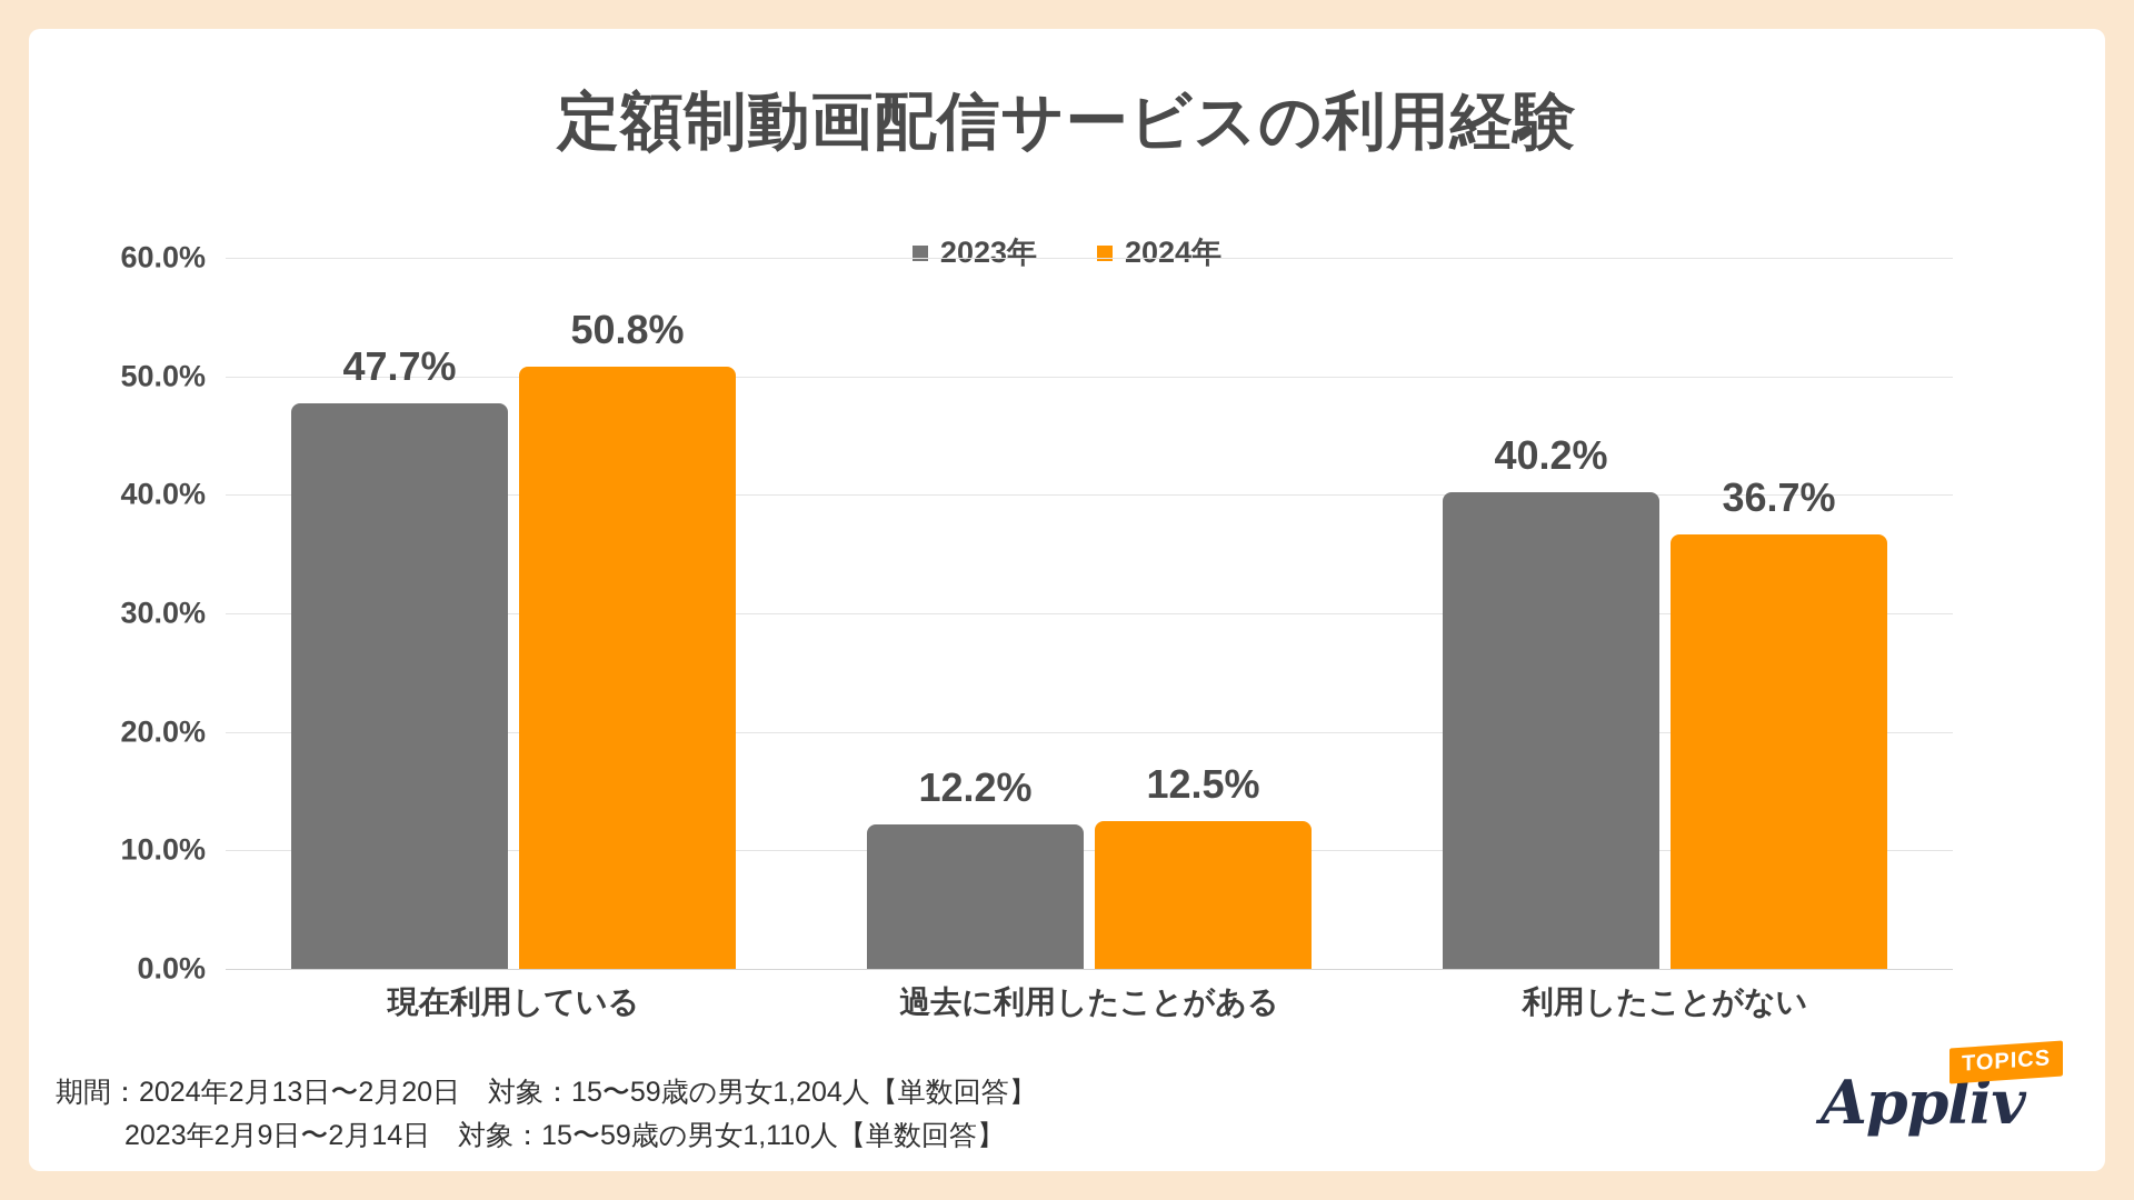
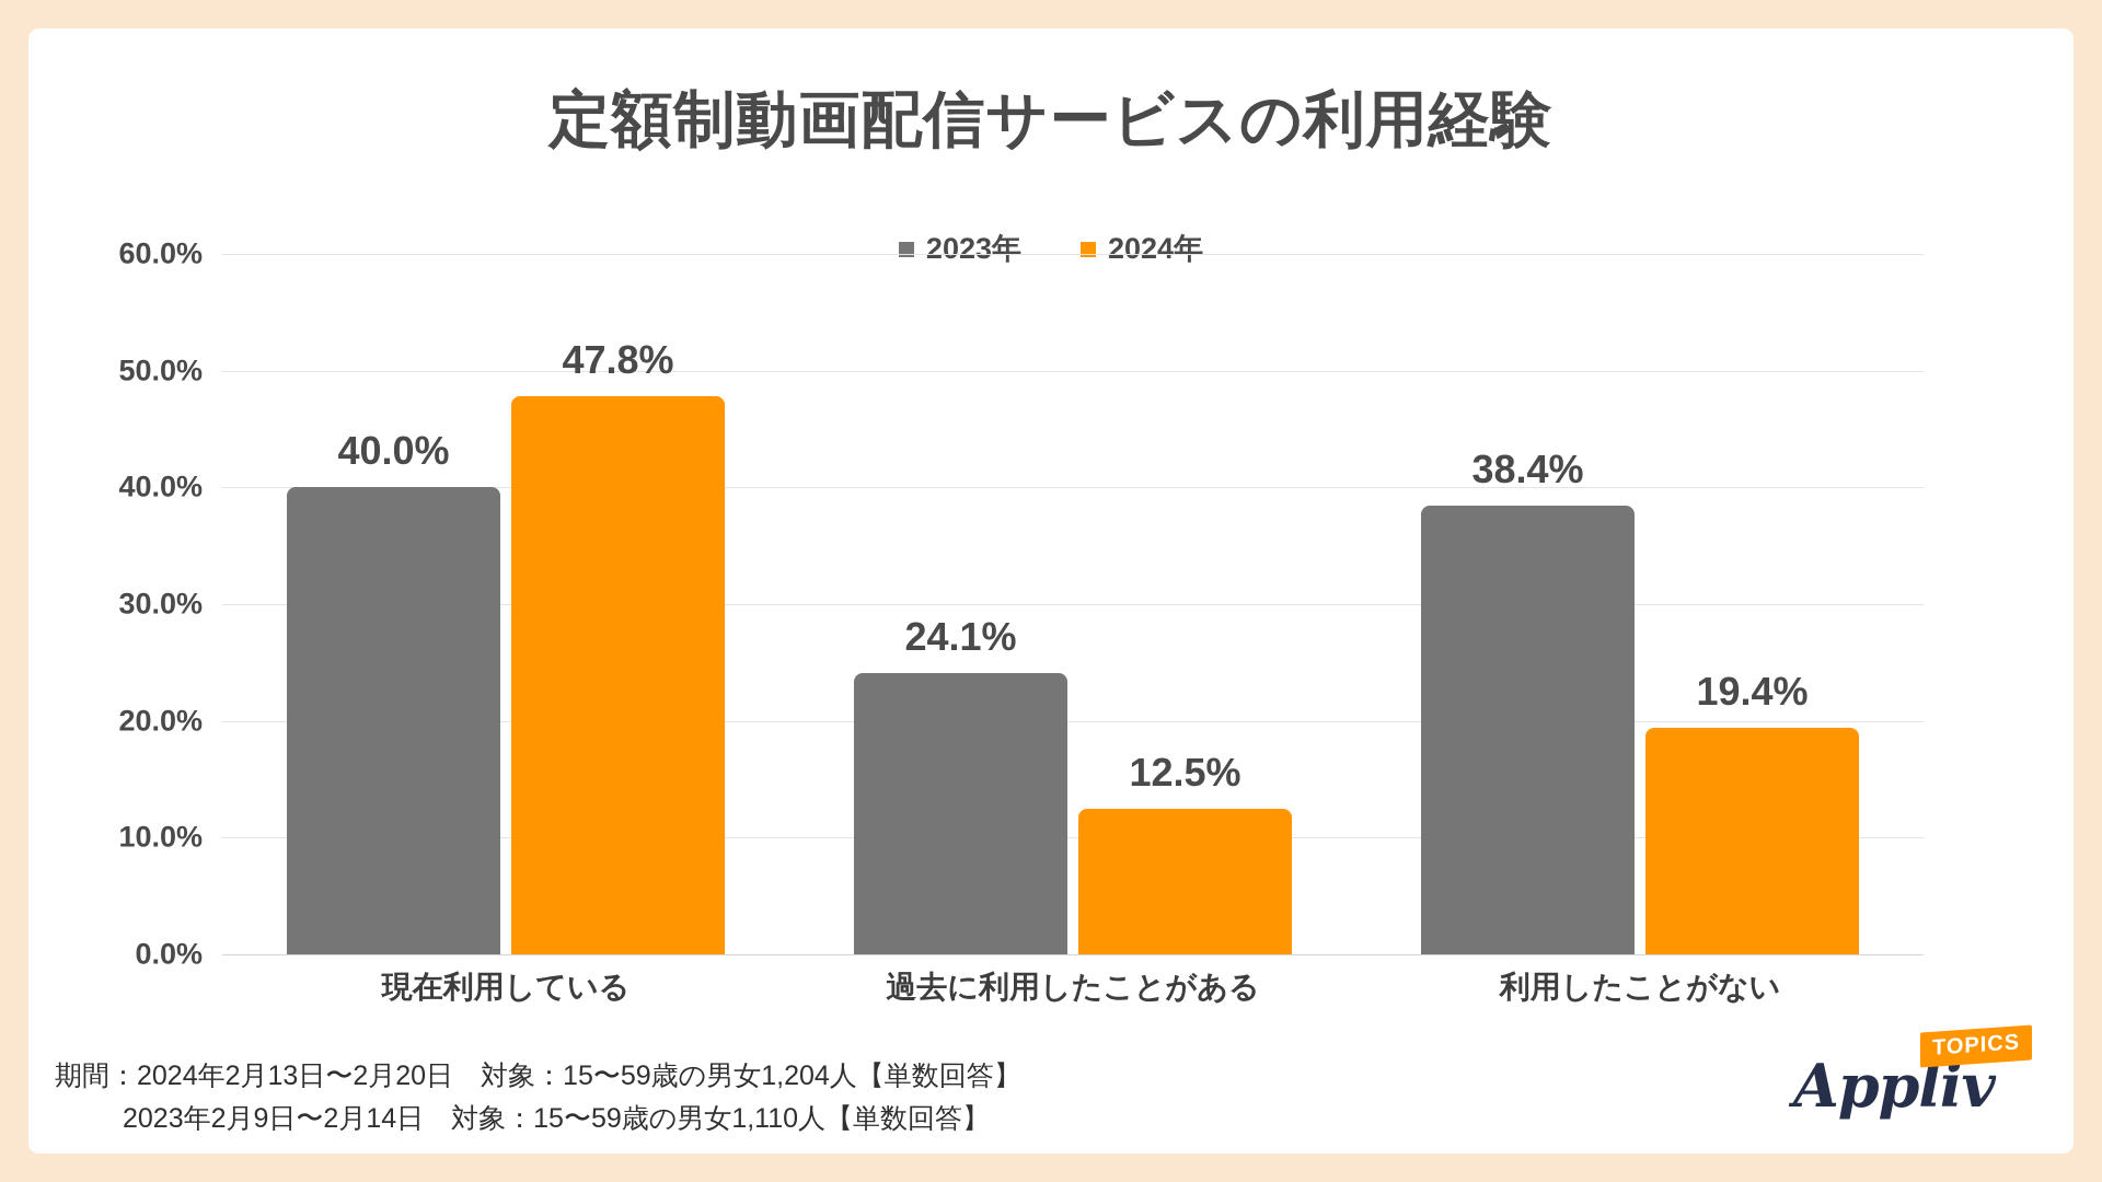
2023年/現在利用している: 47.7% -> 40.0%
2024年/現在利用している: 50.8% -> 47.8%
2023年/過去に利用したことがある: 12.2% -> 24.1%
2023年/利用したことがない: 40.2% -> 38.4%
2024年/利用したことがない: 36.7% -> 19.4%
